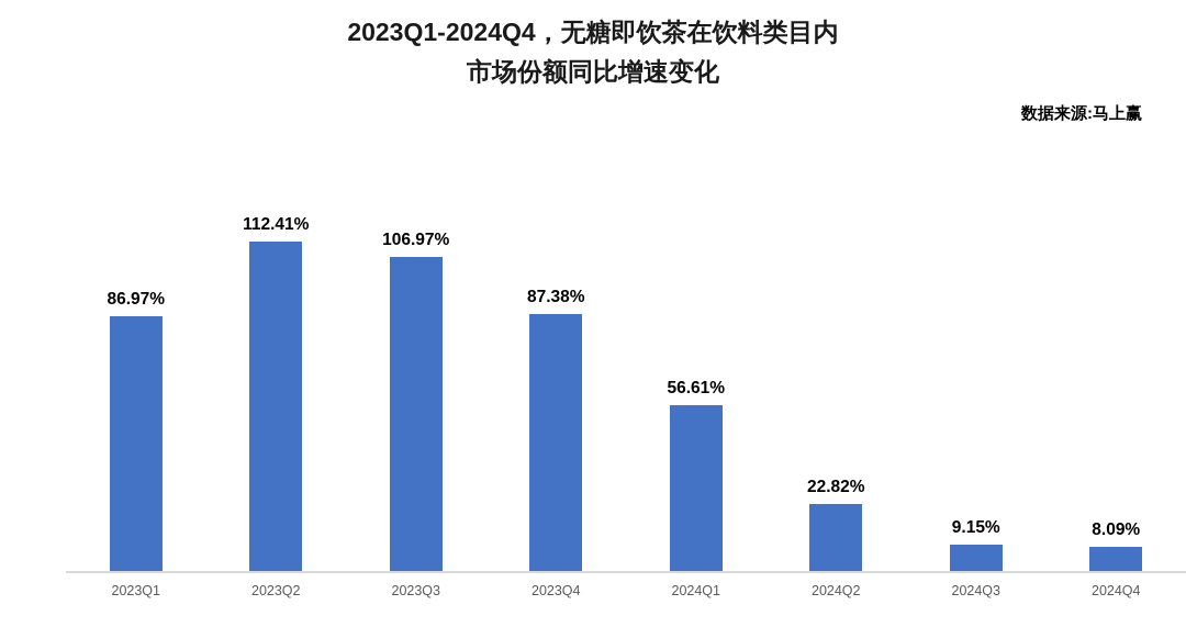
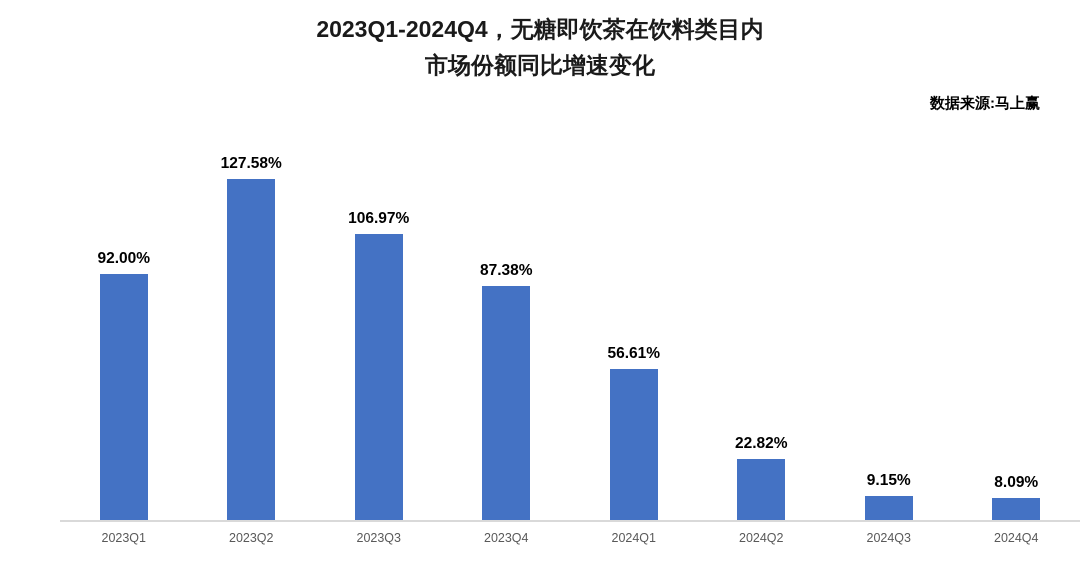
2023Q1: 86.97% -> 92.00%
2023Q2: 112.41% -> 127.58%
